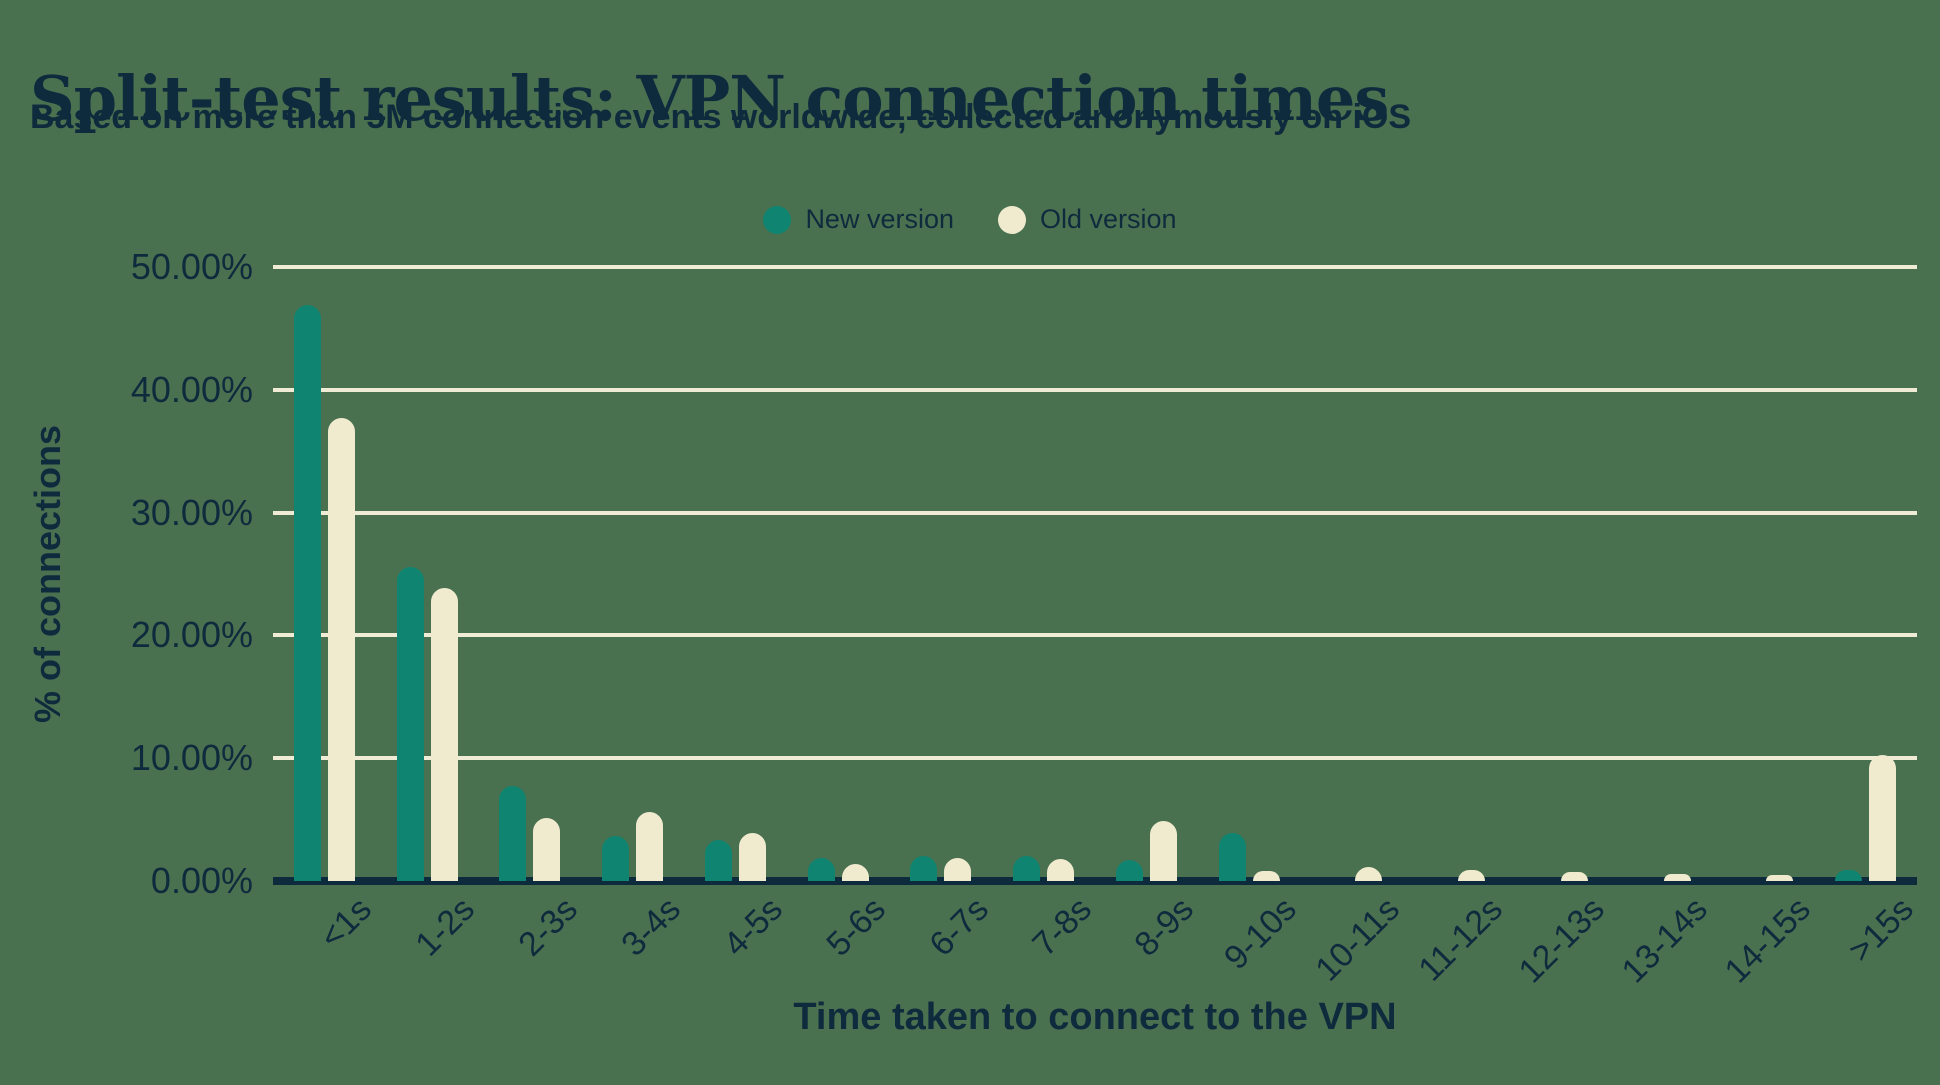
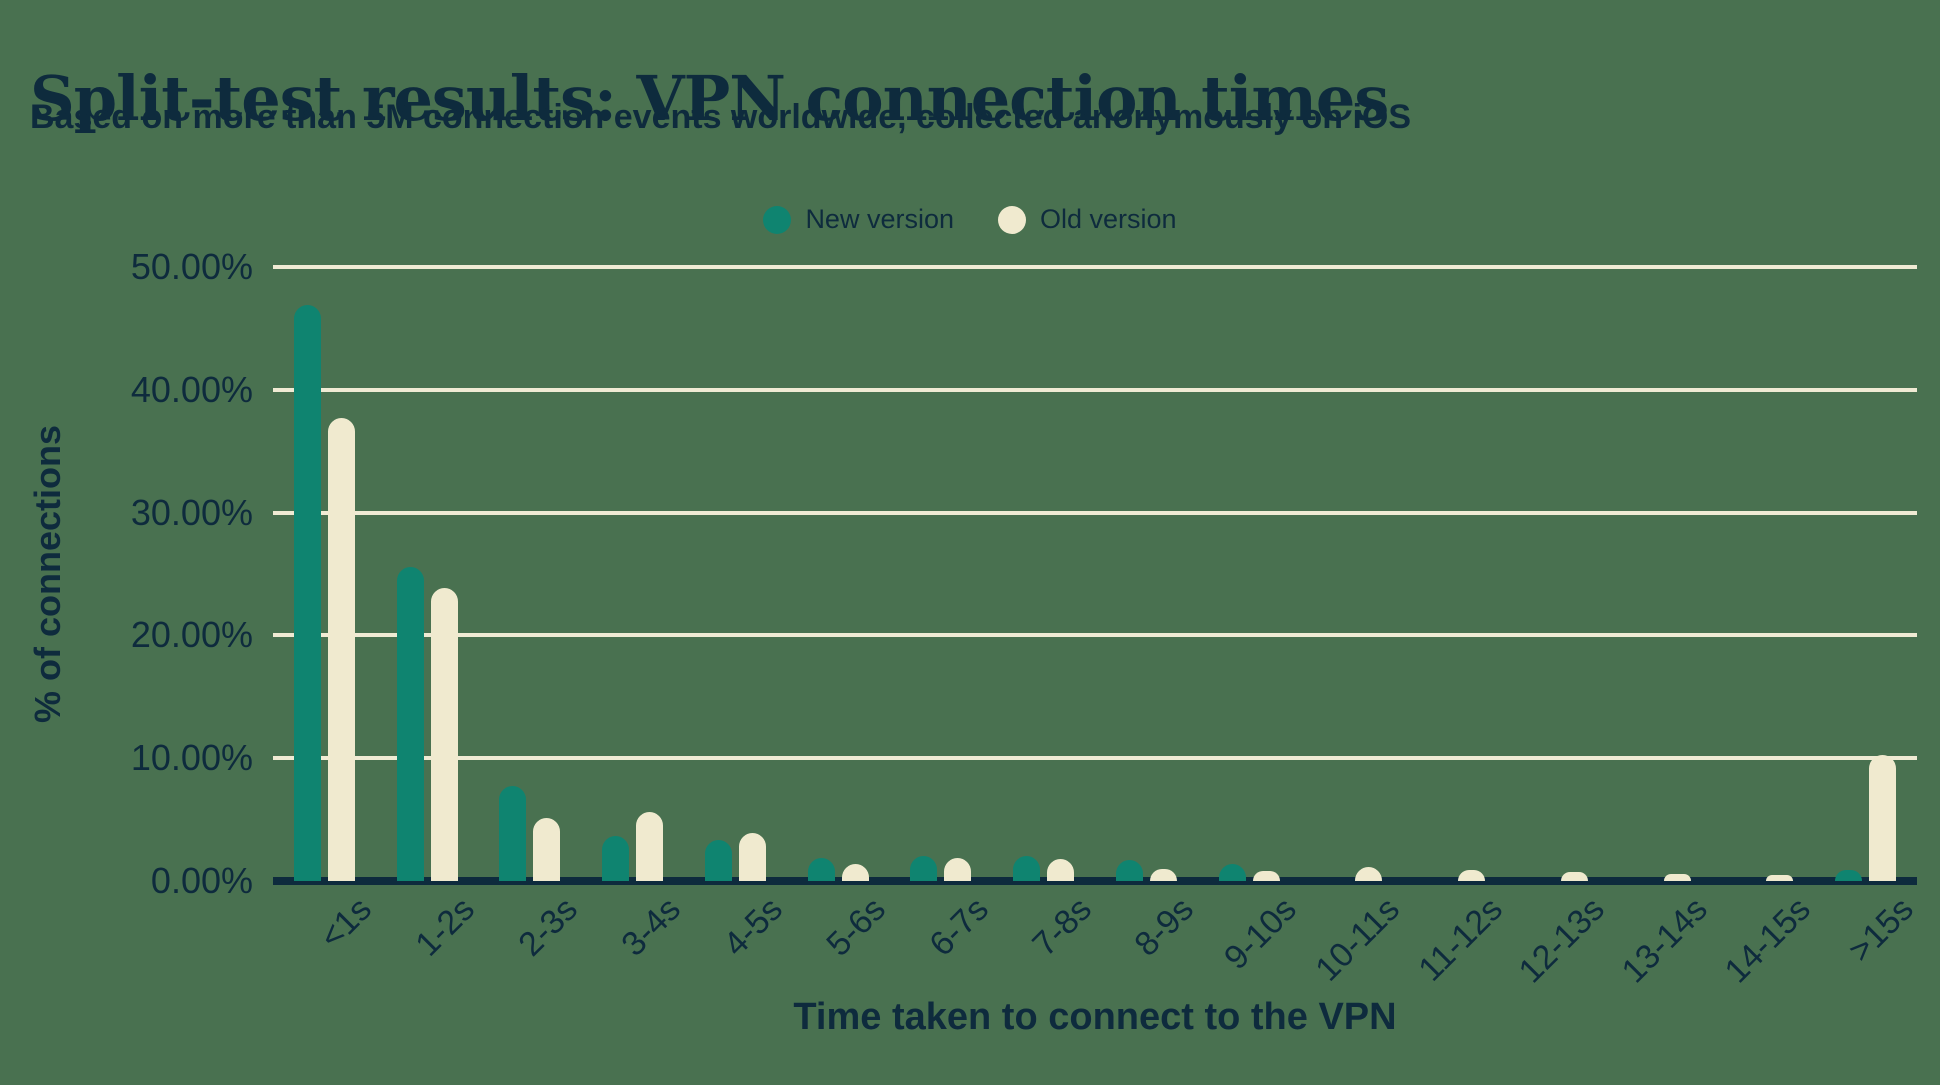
Old version/8-9s: 4.9% -> 1.0%
New version/9-10s: 3.9% -> 1.4%
